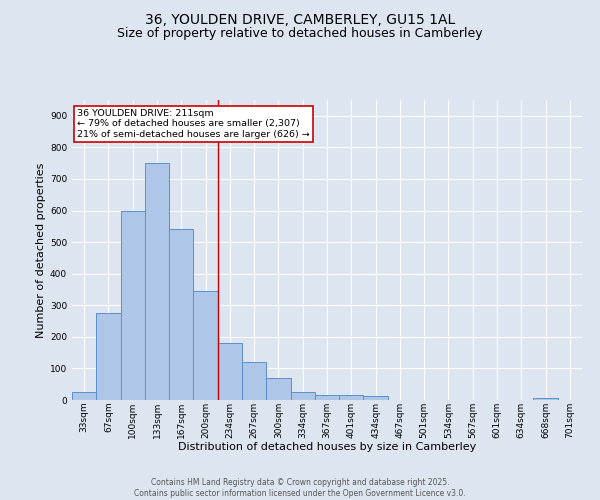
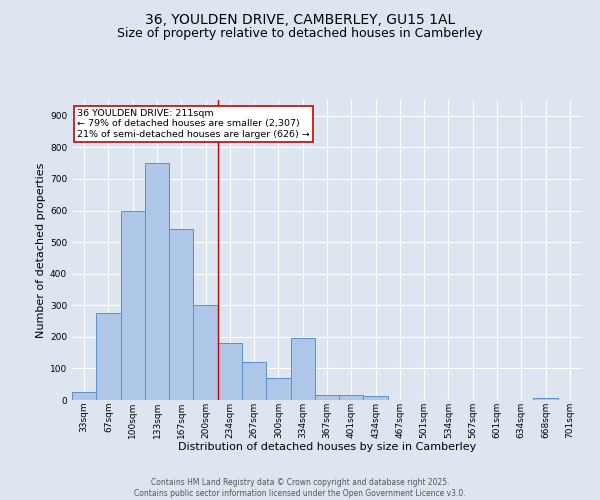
200sqm: 345 -> 300
334sqm: 25 -> 195
